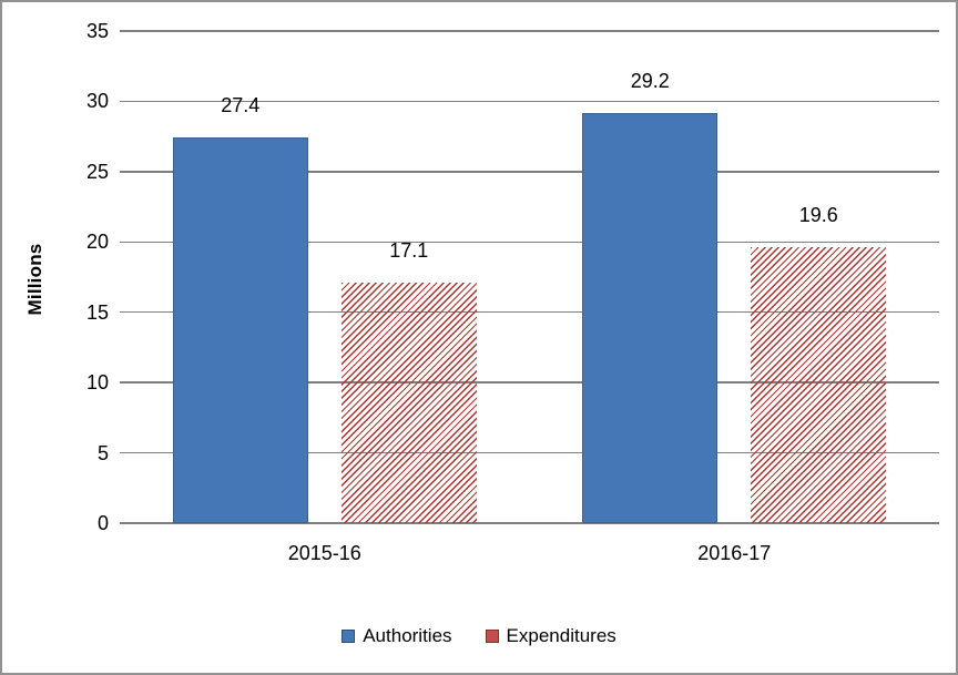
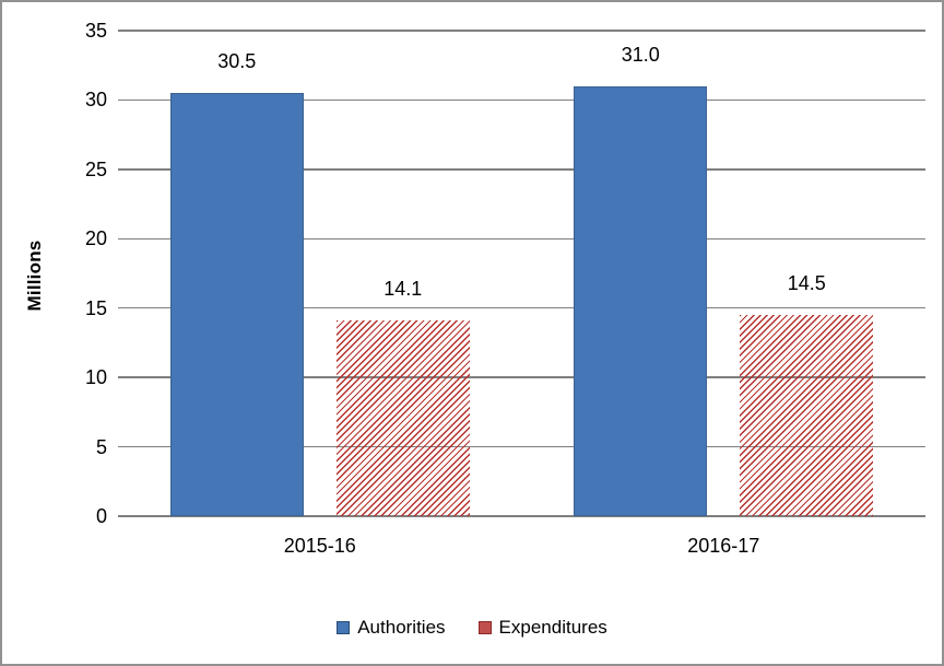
Authorities/2015-16: 27.4 -> 30.5
Expenditures/2015-16: 17.1 -> 14.1
Authorities/2016-17: 29.2 -> 31.0
Expenditures/2016-17: 19.6 -> 14.5
